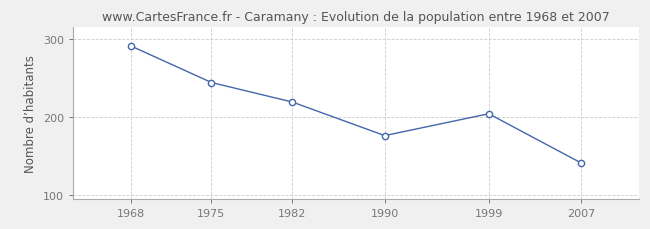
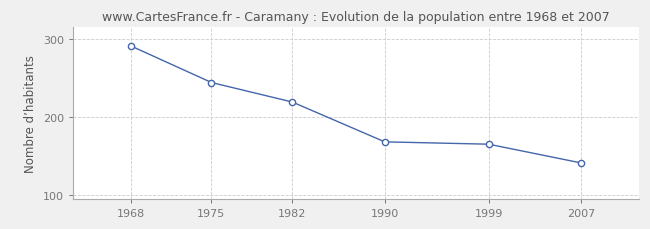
1990: 176 -> 168
1999: 204 -> 165
